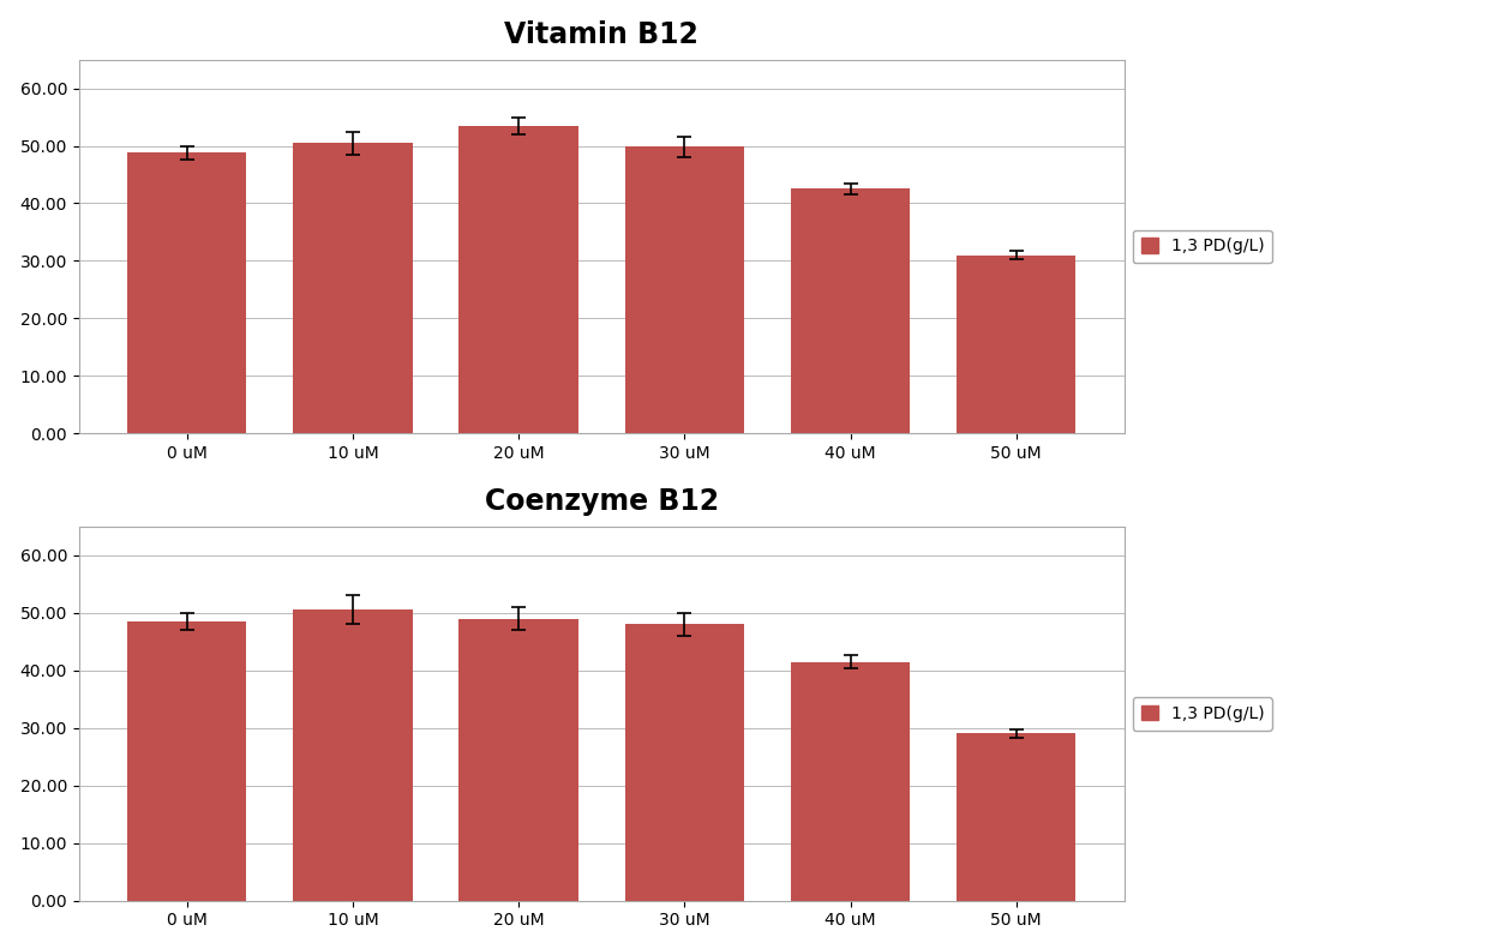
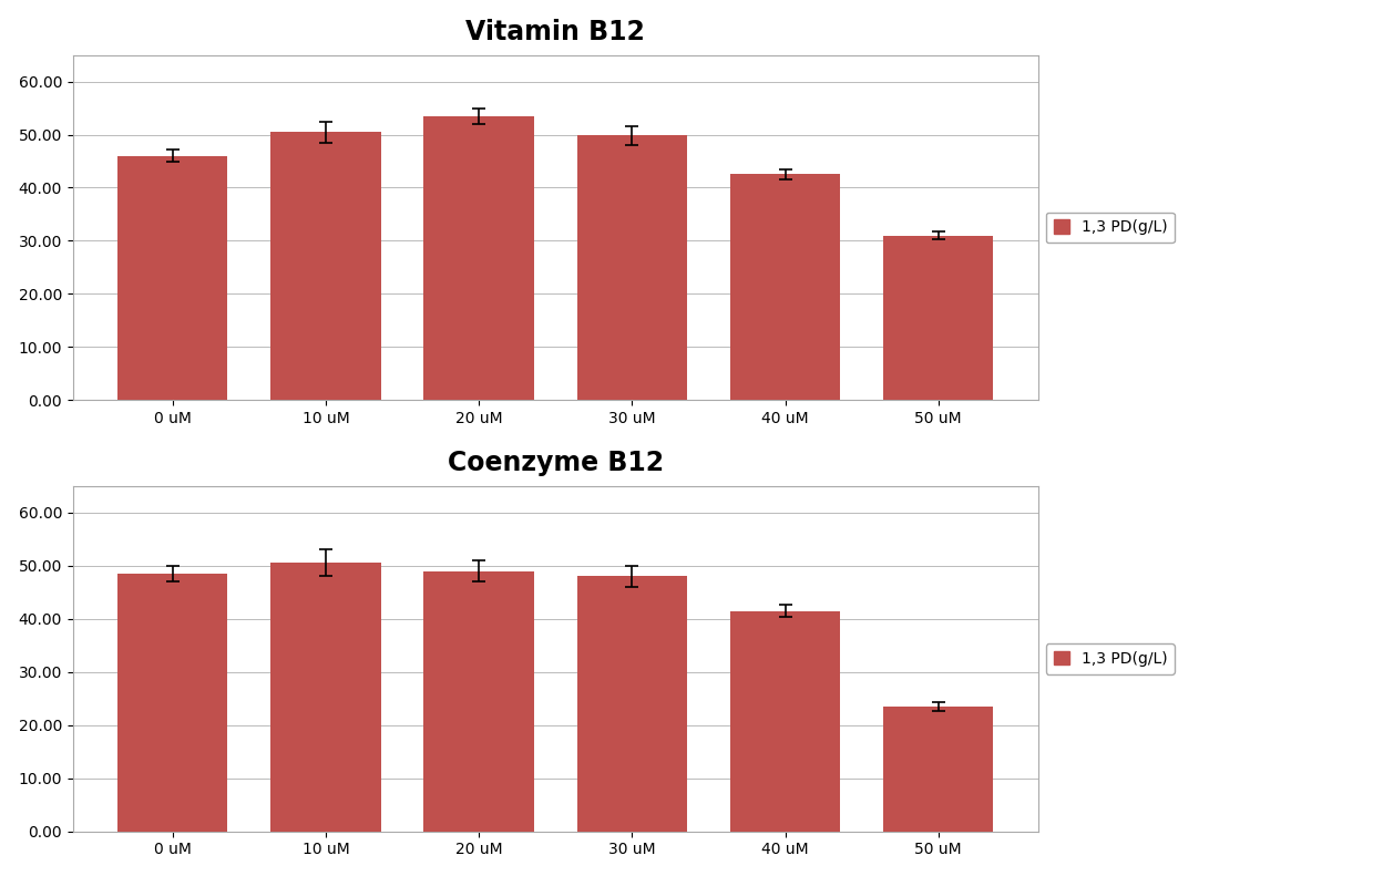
Vitamin B12/0 uM: 48.8 -> 46.0
Coenzyme B12/50 uM: 29.0 -> 23.5
